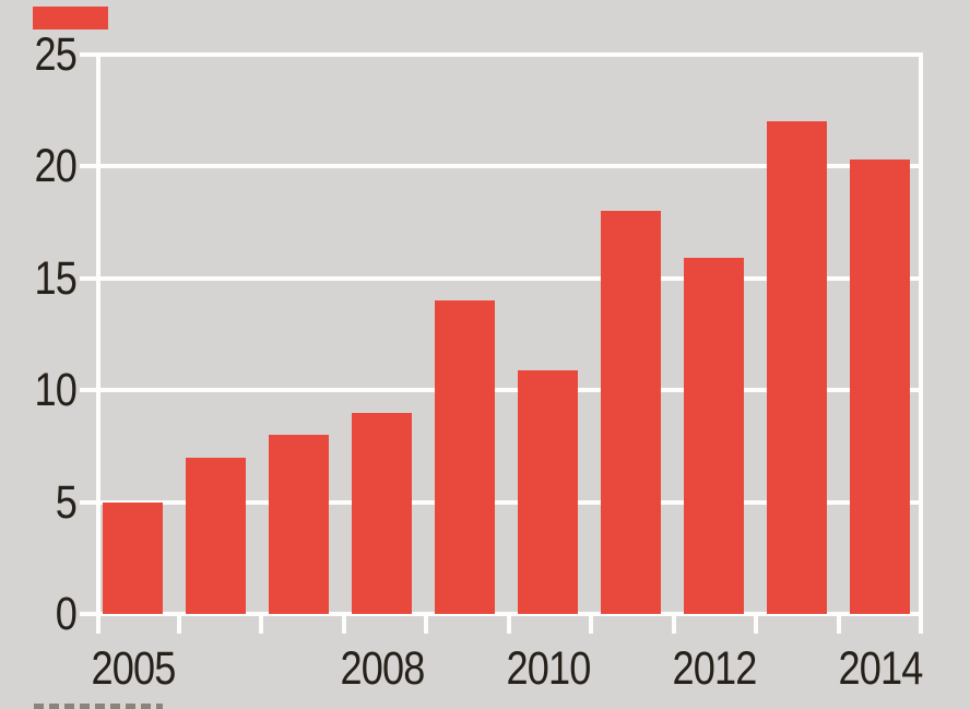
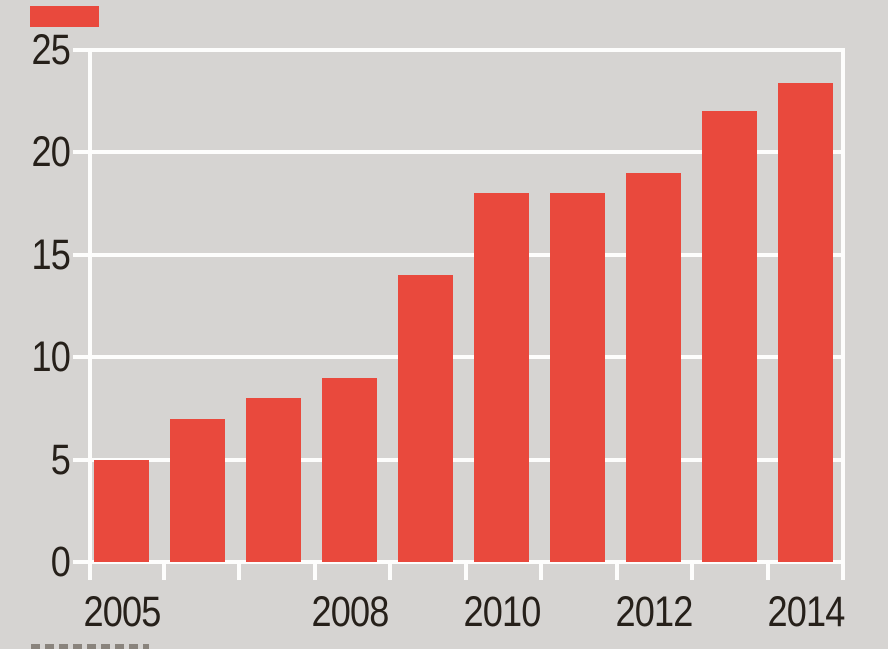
2010: 10.9 -> 18.0
2012: 15.9 -> 19.0
2014: 20.3 -> 23.4
